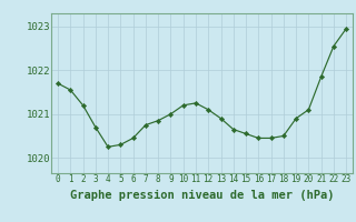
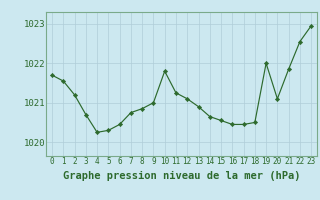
10: 1021.20 -> 1021.80
19: 1020.90 -> 1022.00
